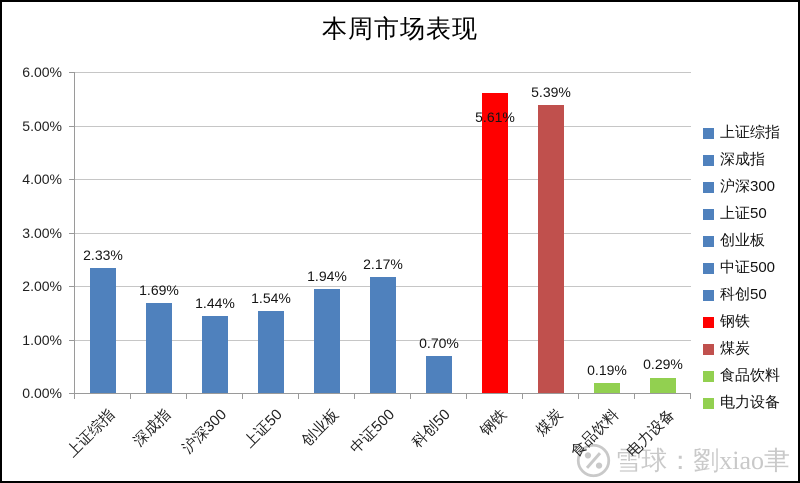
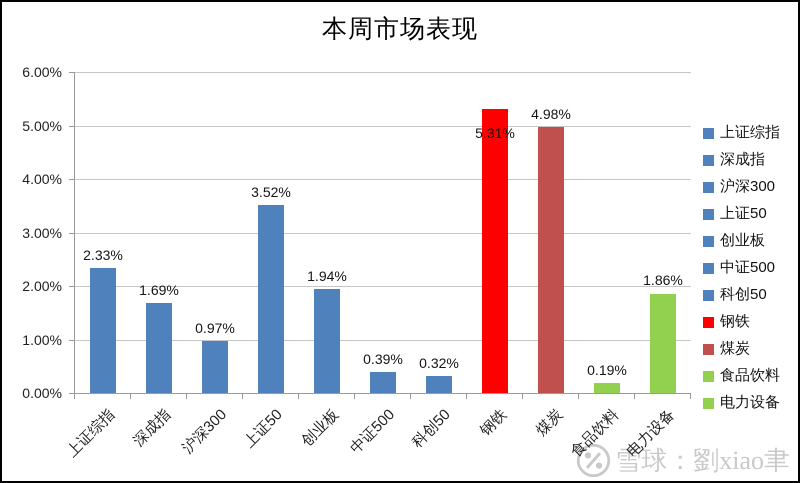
沪深300: 1.44% -> 0.97%
上证50: 1.54% -> 3.52%
中证500: 2.17% -> 0.39%
科创50: 0.70% -> 0.32%
钢铁: 5.61% -> 5.31%
煤炭: 5.39% -> 4.98%
电力设备: 0.29% -> 1.86%
